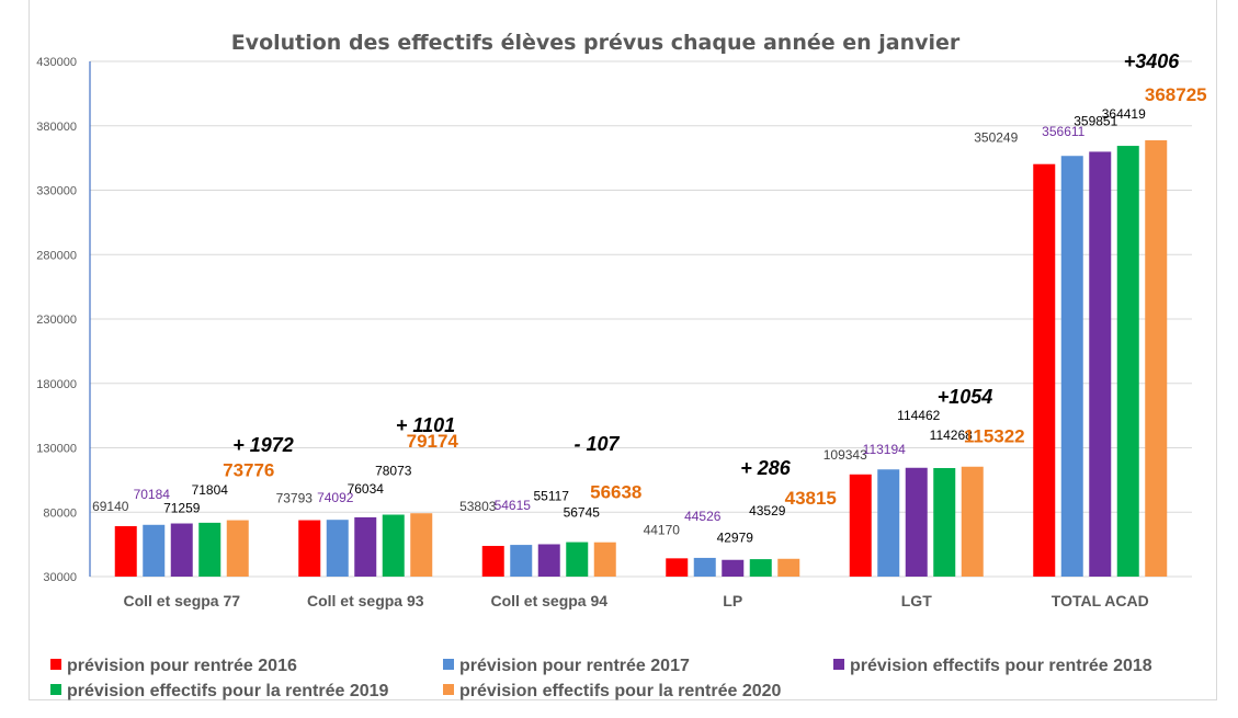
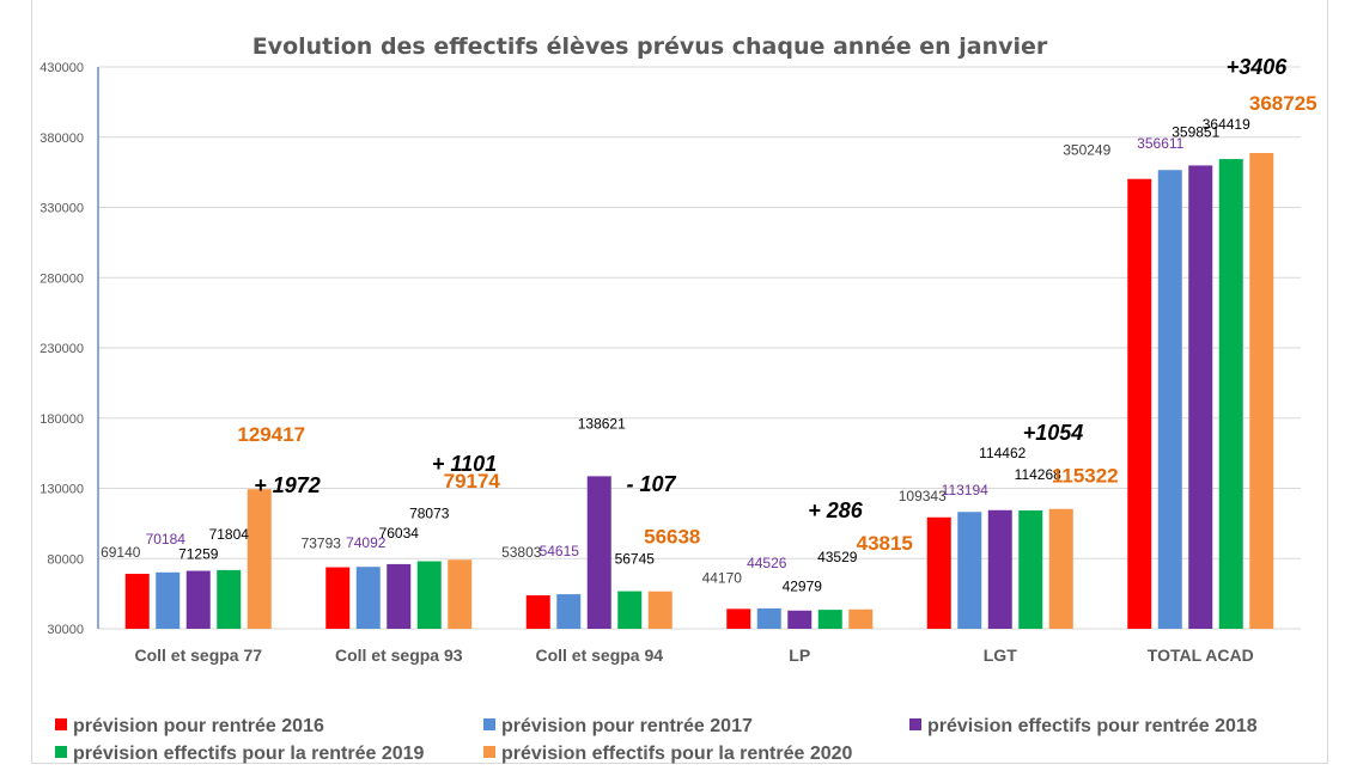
prévision effectifs pour la rentrée 2020/Coll et segpa 77: 73776 -> 129417
prévision effectifs pour rentrée 2018/Coll et segpa 94: 55117 -> 138621
